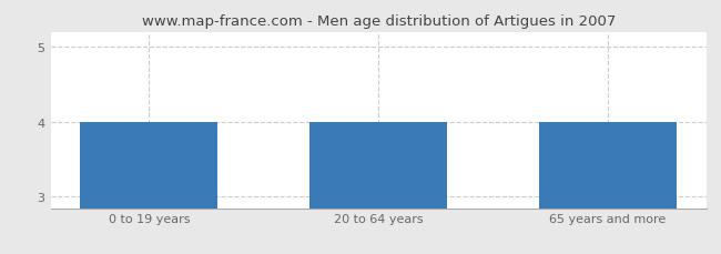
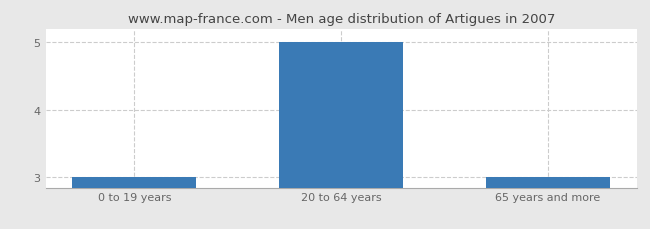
0 to 19 years: 4 -> 3
20 to 64 years: 4 -> 5
65 years and more: 4 -> 3
